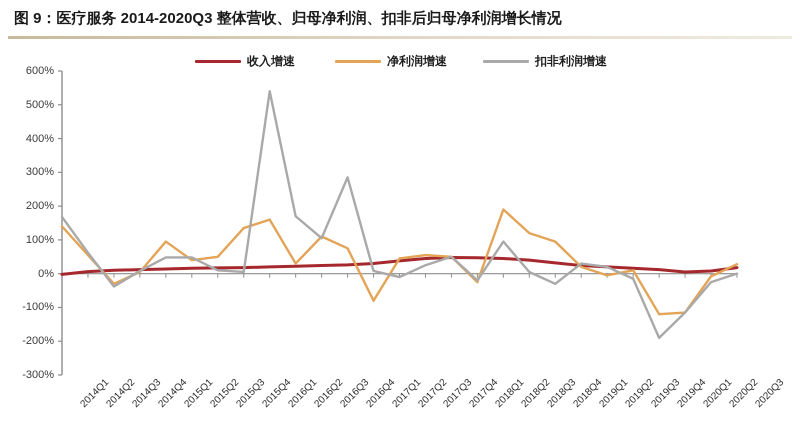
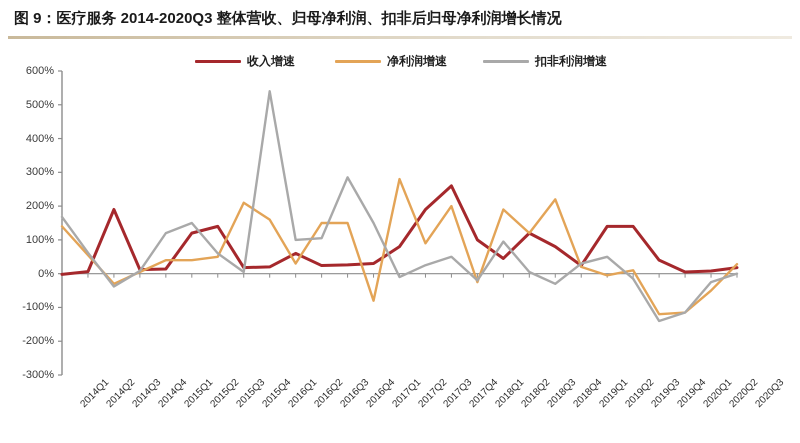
收入增速/2014Q3: 10% -> 190%
净利润增速/2015Q1: 100% -> 40%
扣非利润增速/2015Q1: 50% -> 120%
收入增速/2015Q2: 20% -> 120%
扣非利润增速/2015Q2: 50% -> 150%
收入增速/2015Q3: 20% -> 140%
扣非利润增速/2015Q3: 10% -> 60%
净利润增速/2015Q4: 140% -> 210%
收入增速/2016Q2: 20% -> 60%
扣非利润增速/2016Q2: 170% -> 100%
净利润增速/2016Q3: 110% -> 150%
净利润增速/2016Q4: 80% -> 150%
扣非利润增速/2017Q1: 10% -> 150%
收入增速/2017Q2: 40% -> 80%
净利润增速/2017Q2: 40% -> 280%
收入增速/2017Q3: 40% -> 190%
净利润增速/2017Q3: 60% -> 90%
收入增速/2017Q4: 50% -> 260%
净利润增速/2017Q4: 50% -> 200%
收入增速/2018Q1: 50% -> 100%
收入增速/2018Q3: 40% -> 120%
收入增速/2018Q4: 30% -> 80%
净利润增速/2018Q4: 100% -> 220%
收入增速/2019Q2: 20% -> 140%
扣非利润增速/2019Q2: 20% -> 50%
收入增速/2019Q3: 20% -> 140%
收入增速/2019Q4: 10% -> 40%
扣非利润增速/2019Q4: -190% -> -140%
净利润增速/2020Q2: -10% -> -50%
